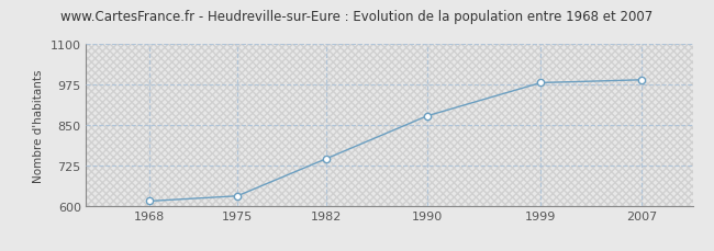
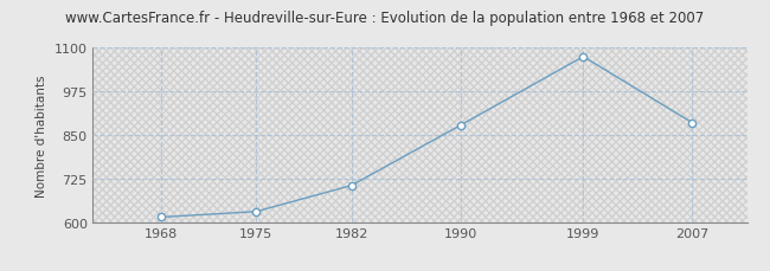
1982: 745 -> 705
1999: 981 -> 1075
2007: 990 -> 885
